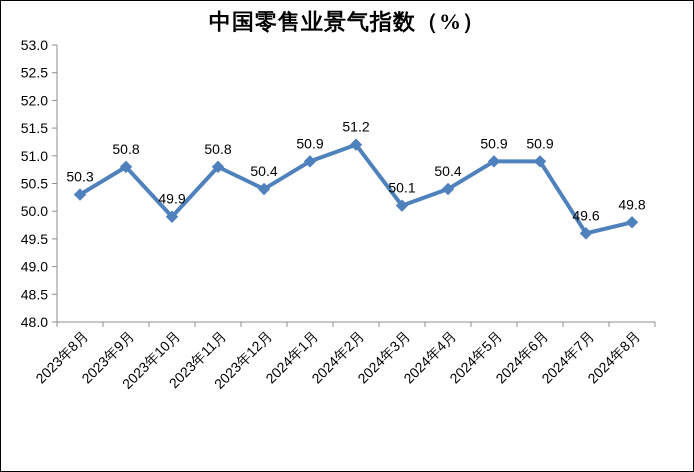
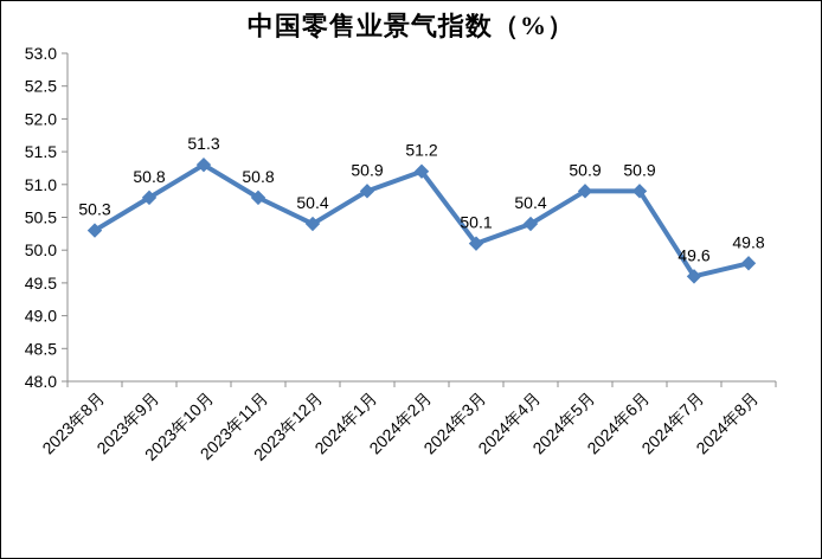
2023年10月: 49.9 -> 51.3
